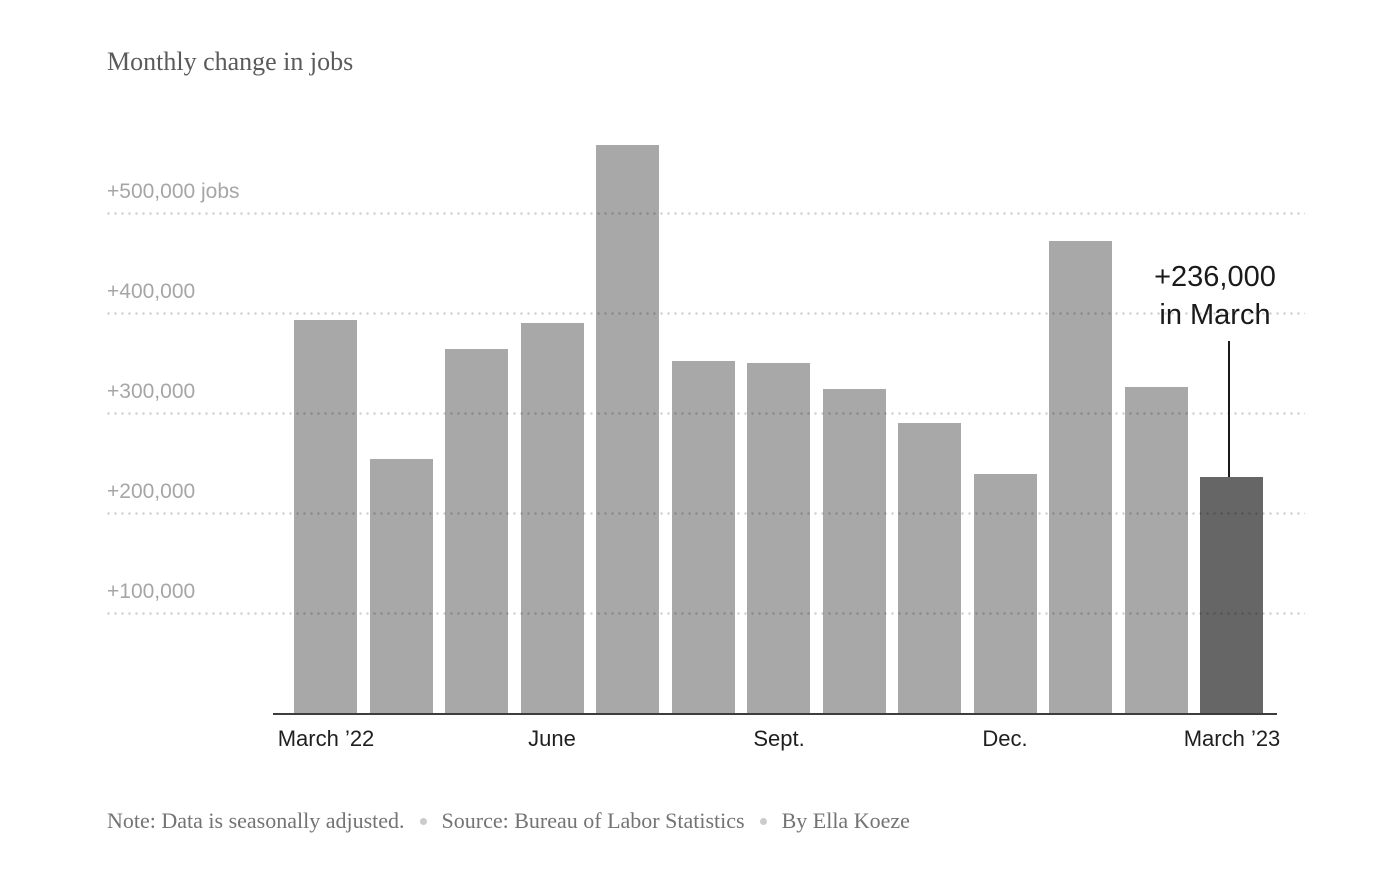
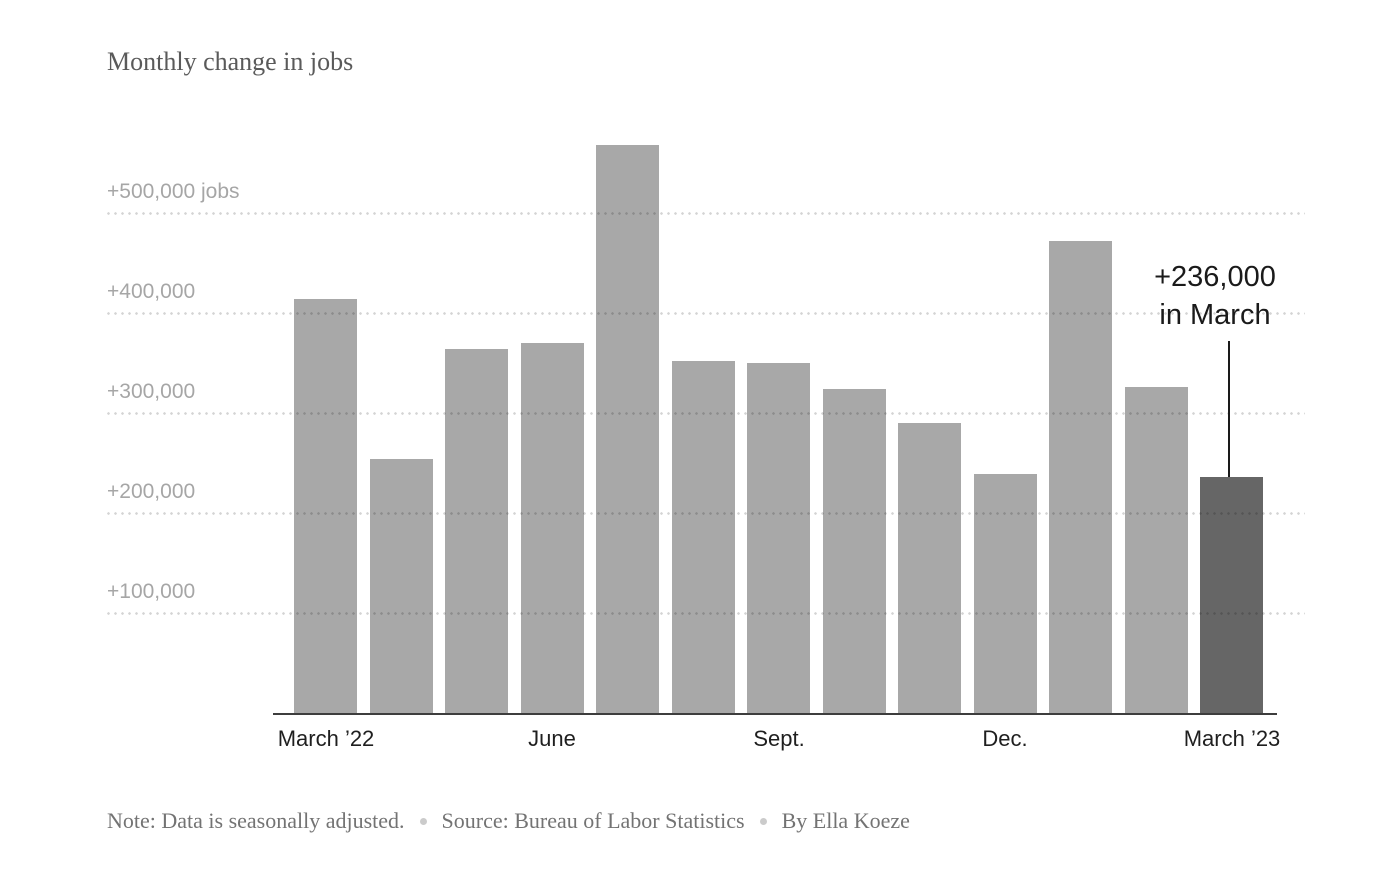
March ’22: 393000 -> 414000
June: 390000 -> 370000
